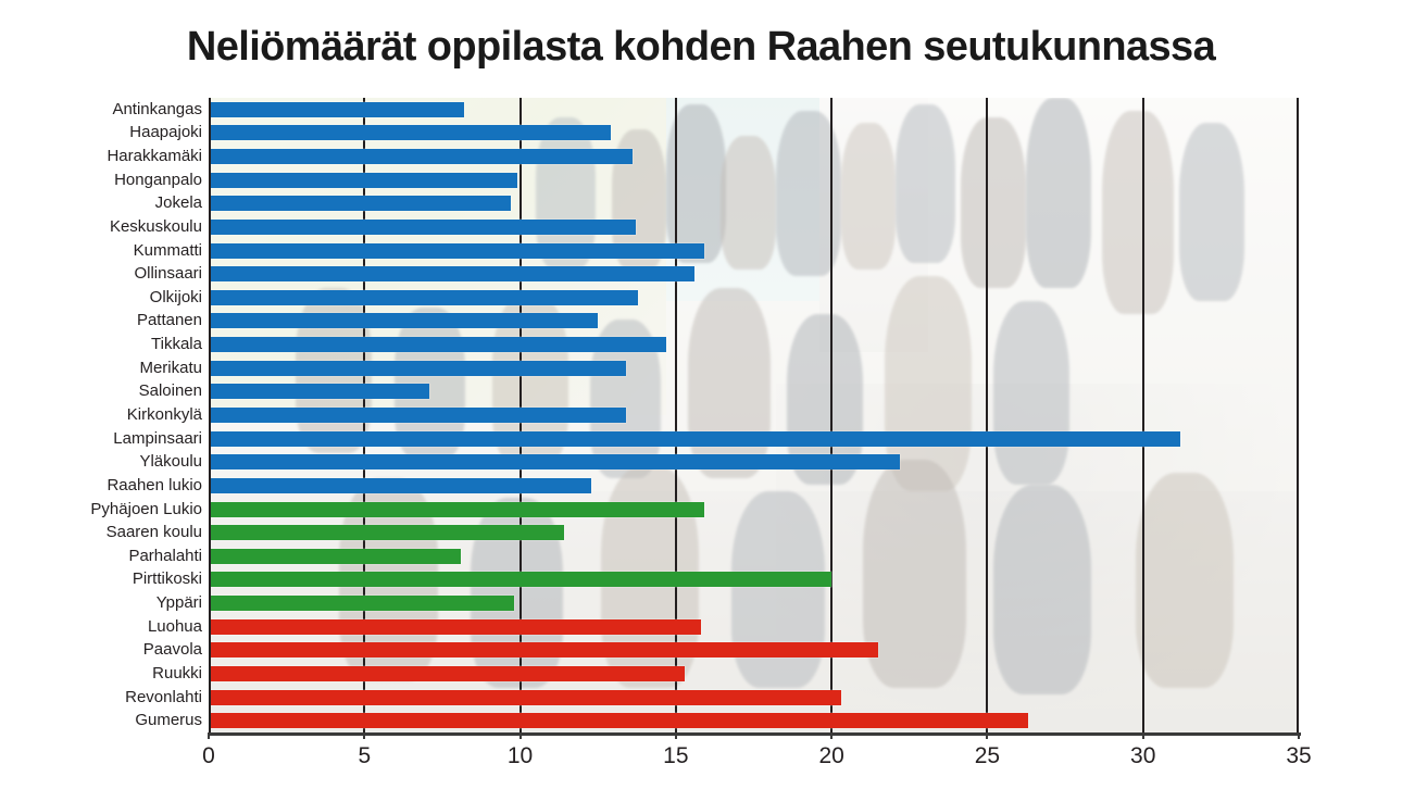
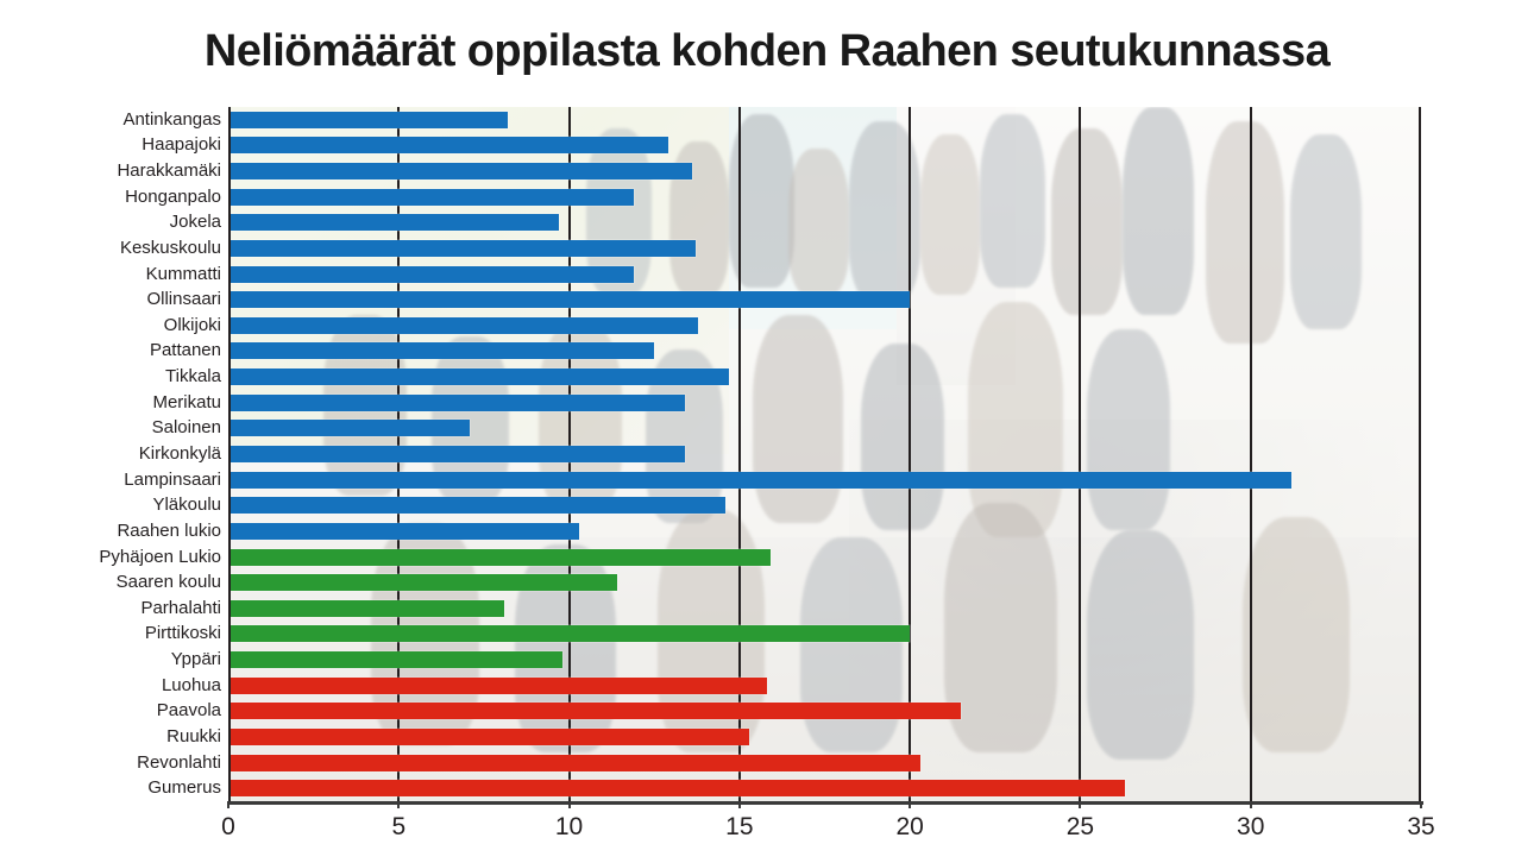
Honganpalo: 9.9 -> 11.9
Kummatti: 15.9 -> 11.9
Ollinsaari: 15.6 -> 20.0
Yläkoulu: 22.2 -> 14.6
Raahen lukio: 12.3 -> 10.3
